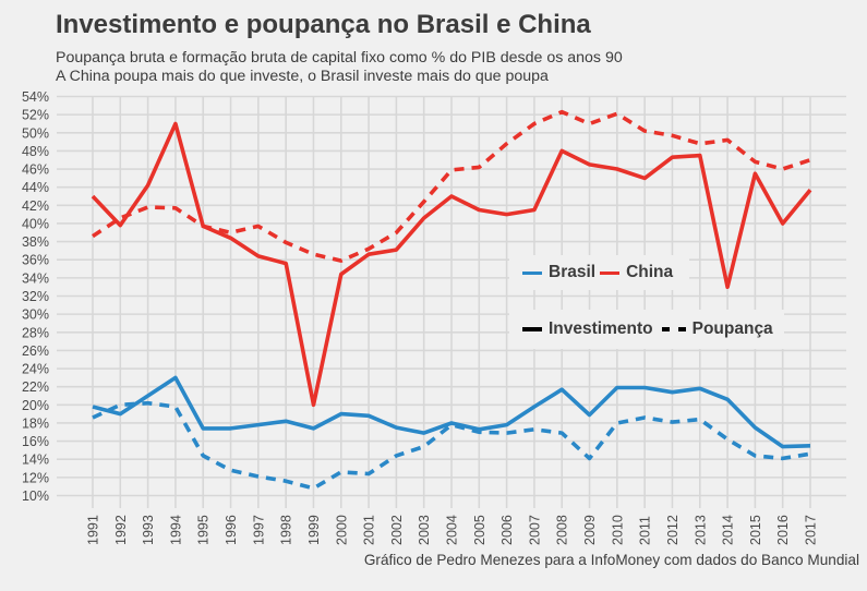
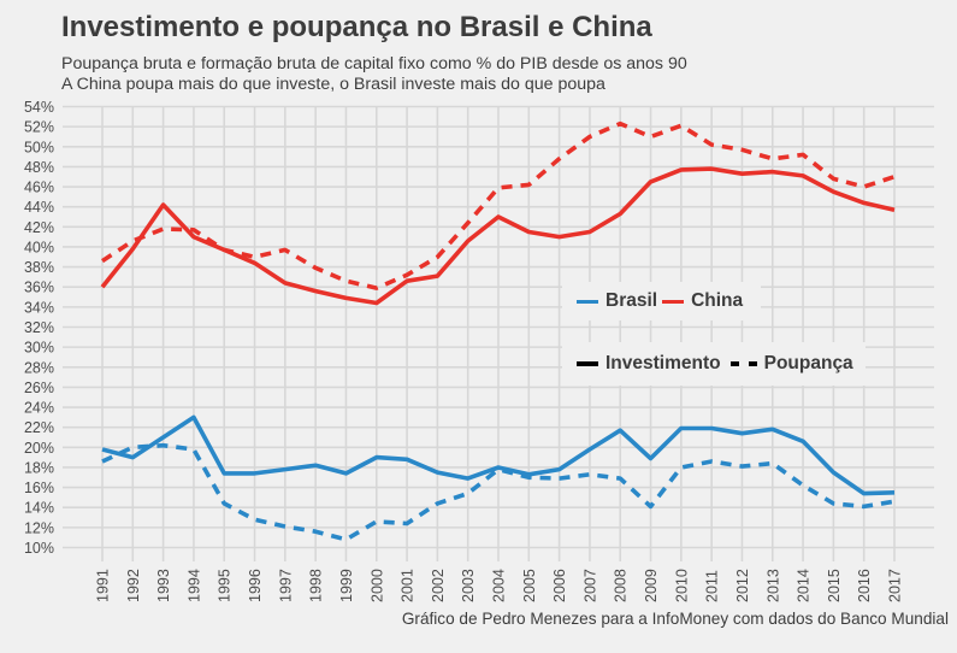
China Investimento/1991: 43% -> 36%
China Investimento/1994: 51% -> 41%
China Investimento/1999: 20% -> 35%
China Investimento/2008: 48% -> 43%
China Investimento/2010: 46% -> 48%
China Investimento/2011: 45% -> 48%
China Investimento/2014: 33% -> 47%
China Investimento/2016: 40% -> 44%
